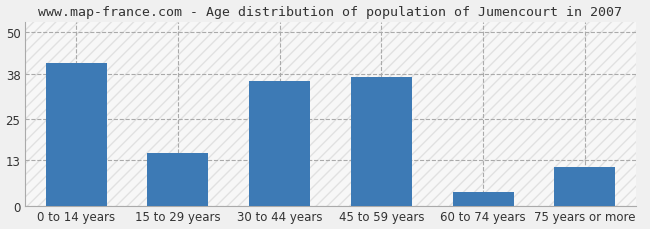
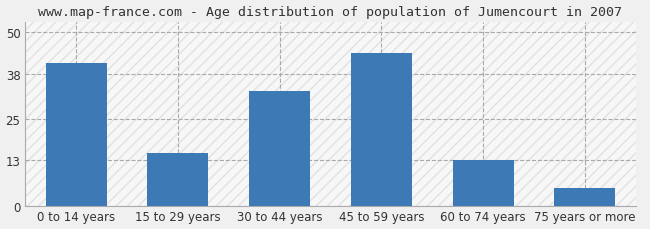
30 to 44 years: 36 -> 33
45 to 59 years: 37 -> 44
60 to 74 years: 4 -> 13
75 years or more: 11 -> 5
